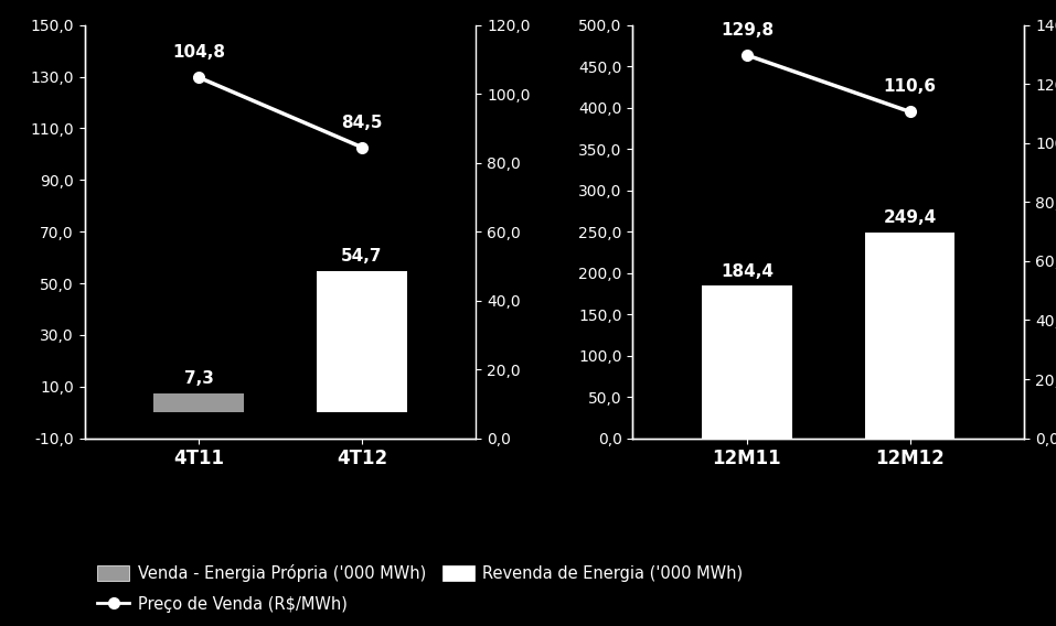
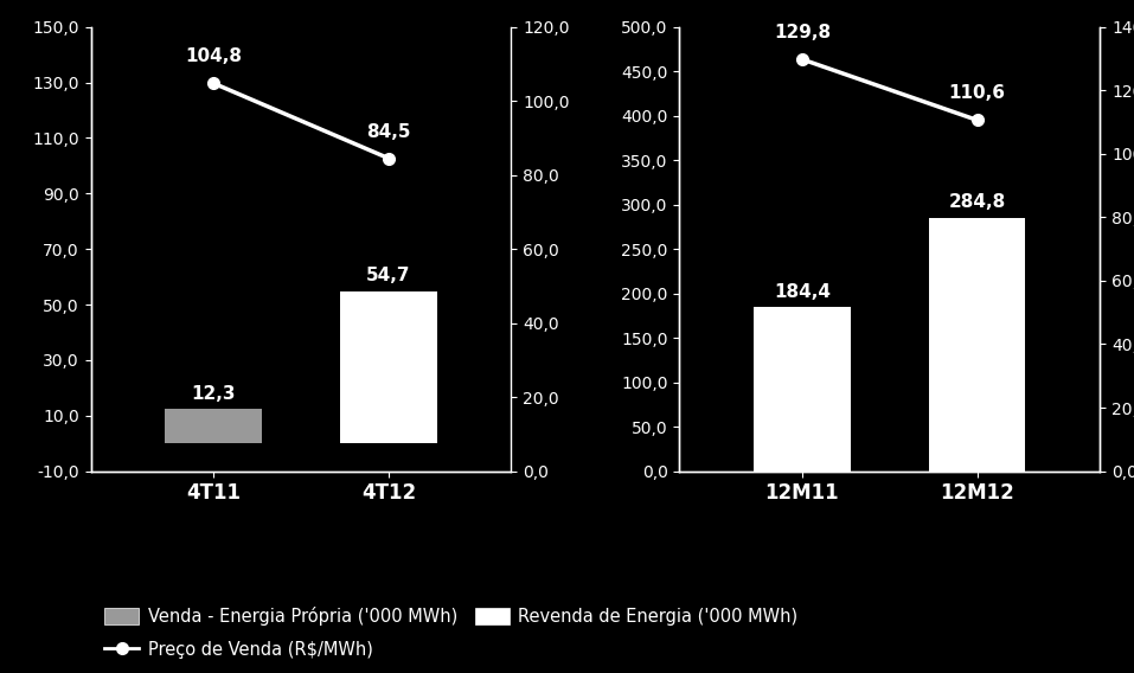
4T11: 7,3 -> 12,3
12M12: 249,4 -> 284,8
